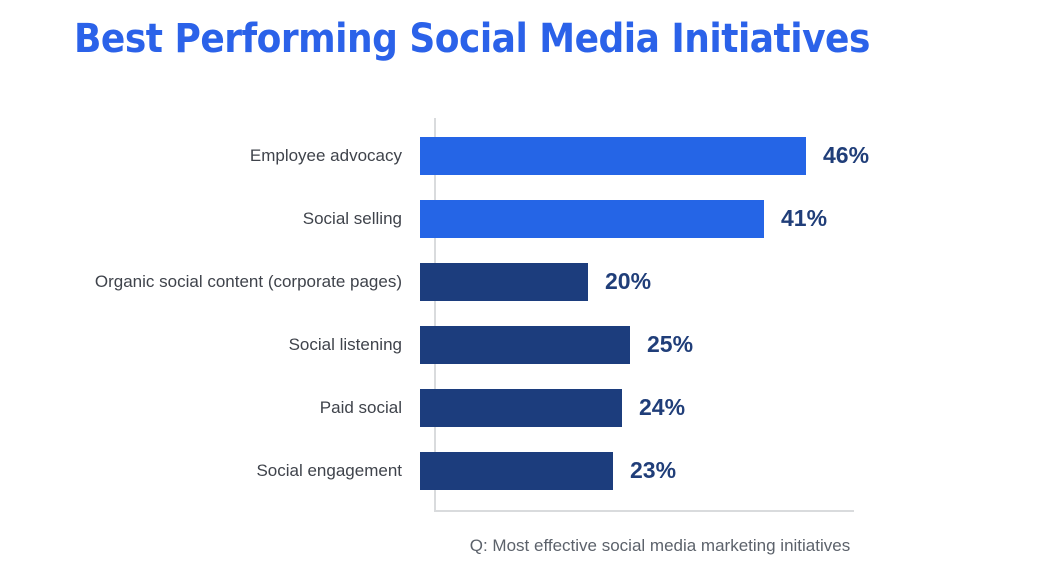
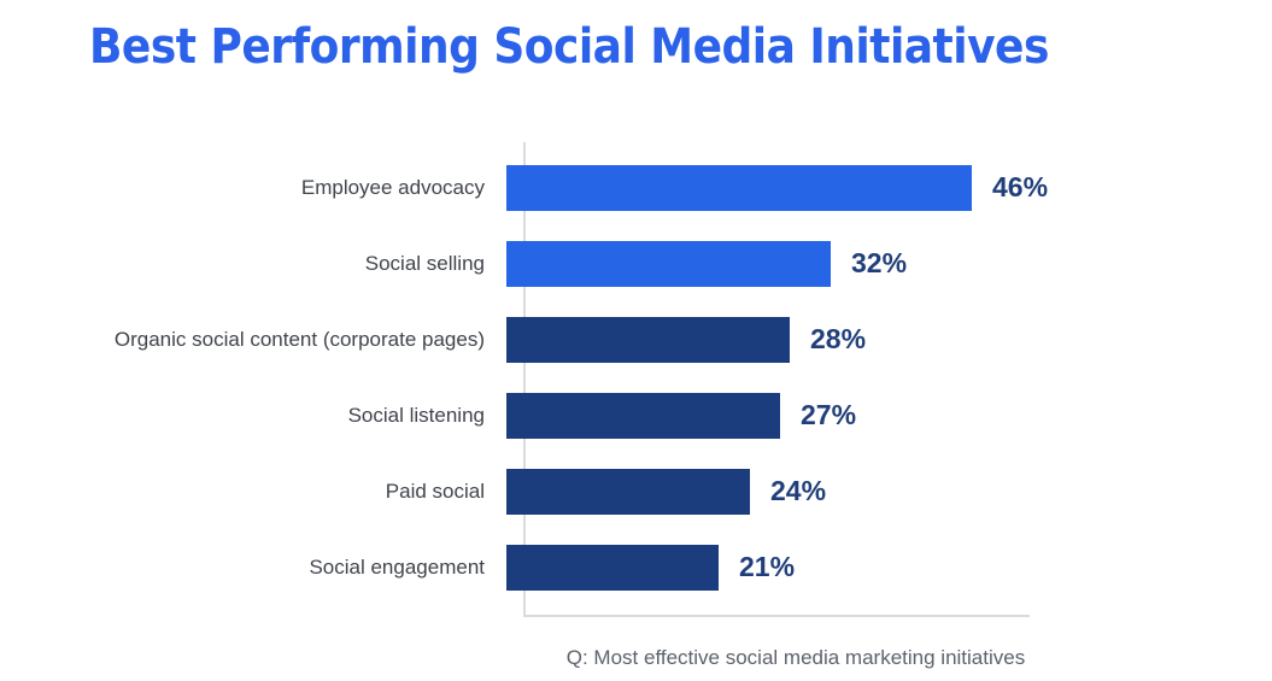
Social selling: 41% -> 32%
Organic social content (corporate pages): 20% -> 28%
Social listening: 25% -> 27%
Social engagement: 23% -> 21%
